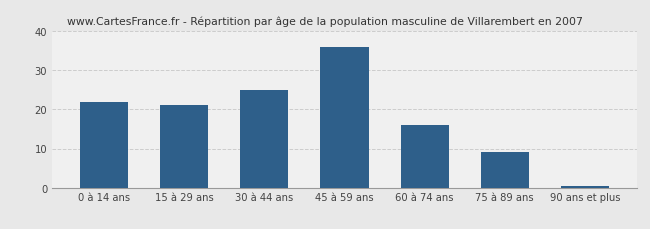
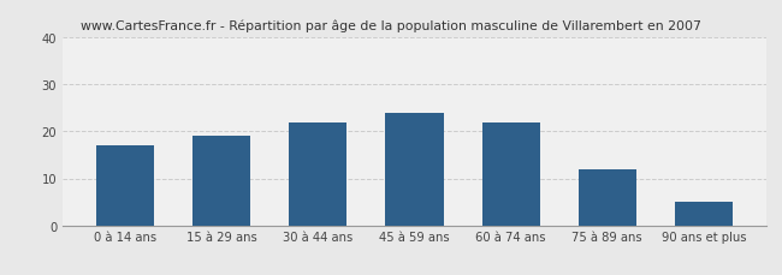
0 à 14 ans: 22.0 -> 17.0
15 à 29 ans: 21.0 -> 19.0
30 à 44 ans: 25.0 -> 22.0
45 à 59 ans: 36.0 -> 24.0
60 à 74 ans: 16.0 -> 22.0
75 à 89 ans: 9.0 -> 12.0
90 ans et plus: 0.5 -> 5.0
